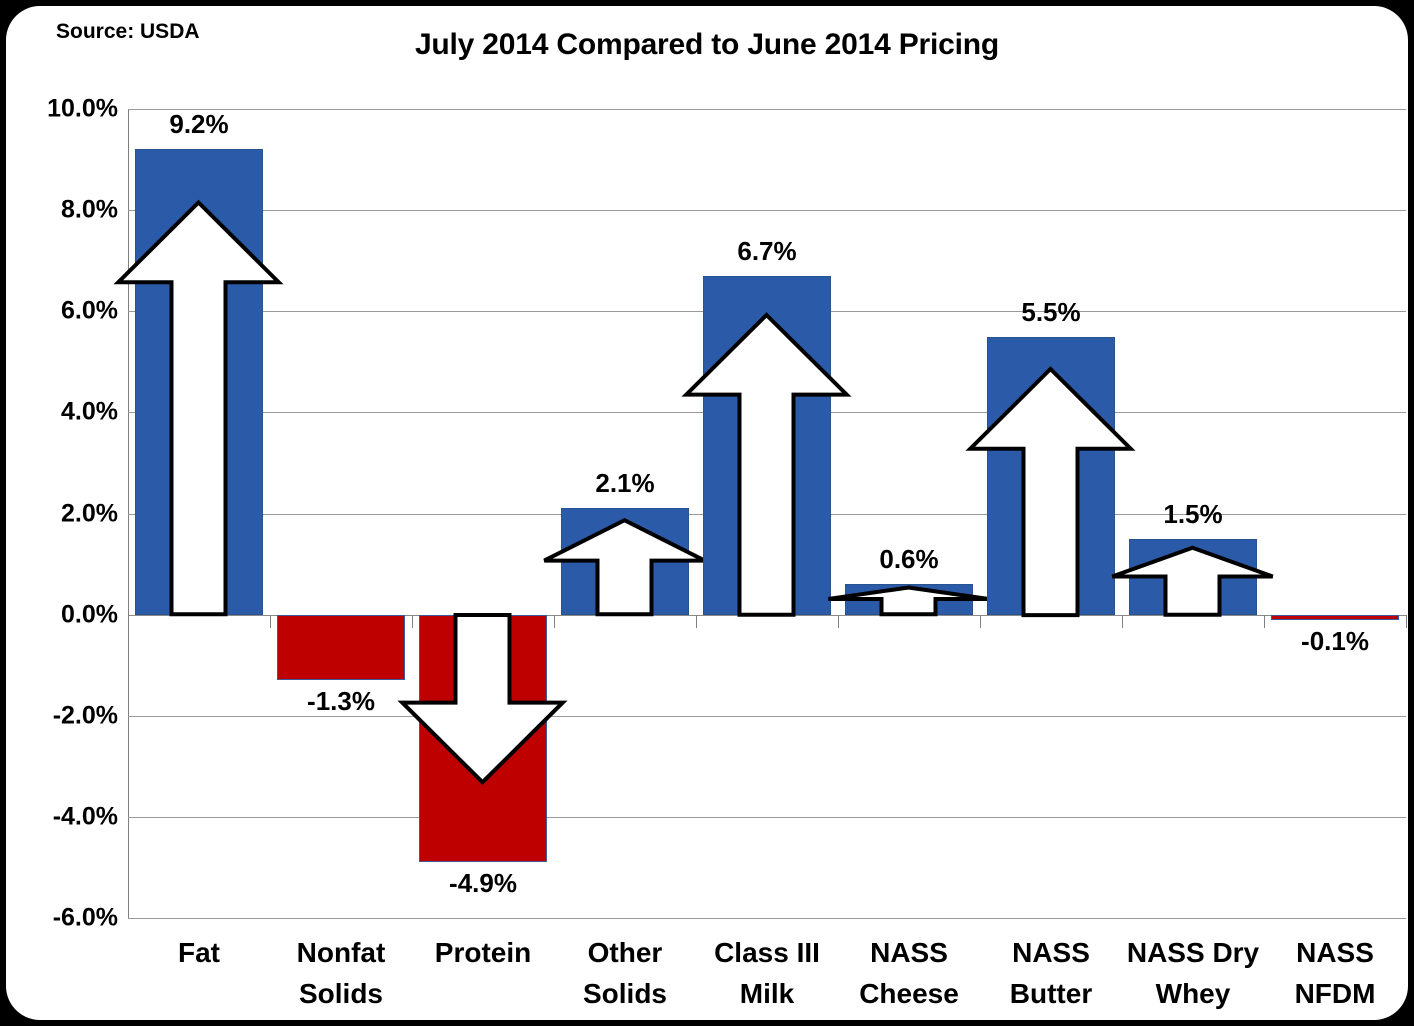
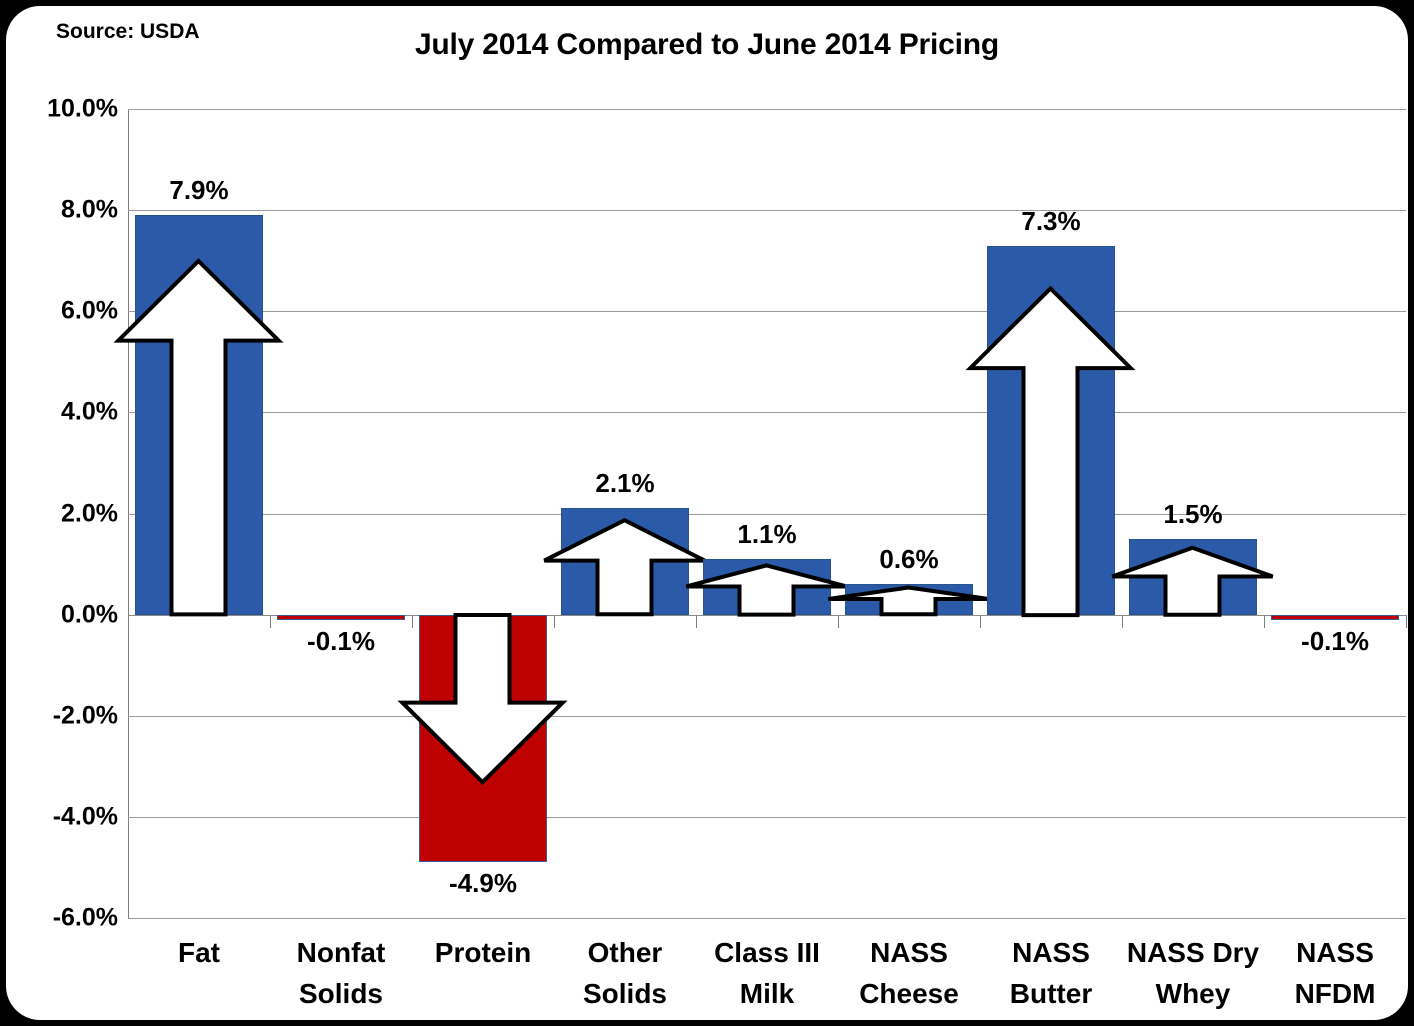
Fat: 9.2% -> 7.9%
Nonfat Solids: -1.3% -> -0.1%
Class III Milk: 6.7% -> 1.1%
NASS Butter: 5.5% -> 7.3%
